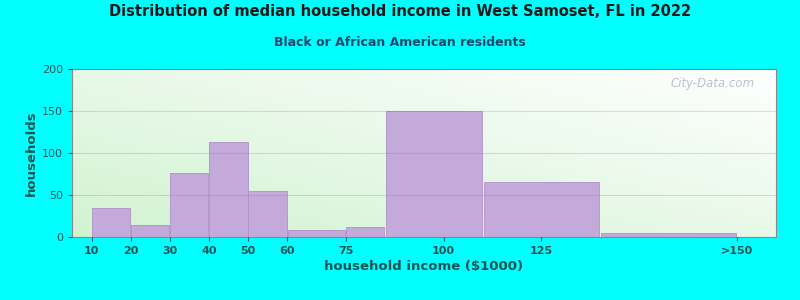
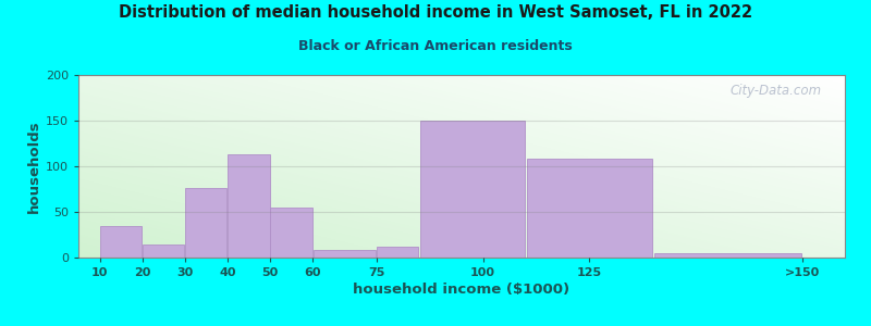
125: 65 -> 108
